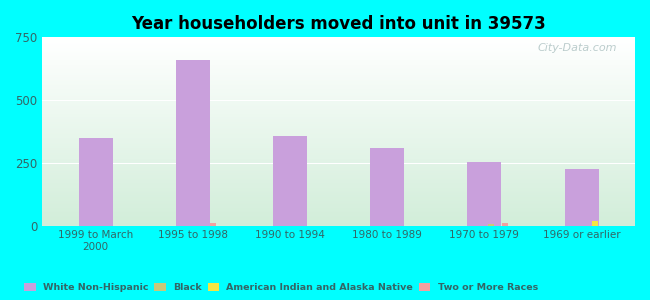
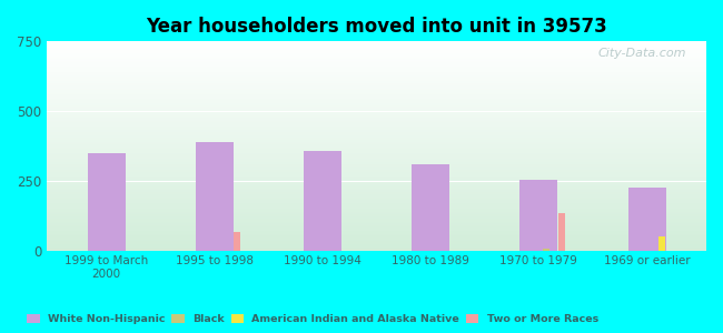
White Non-Hispanic/1995 to 1998: 660 -> 390
Two or More Races/1995 to 1998: 12 -> 65
Two or More Races/1970 to 1979: 12 -> 135
American Indian and Alaska Native/1969 or earlier: 18 -> 50
